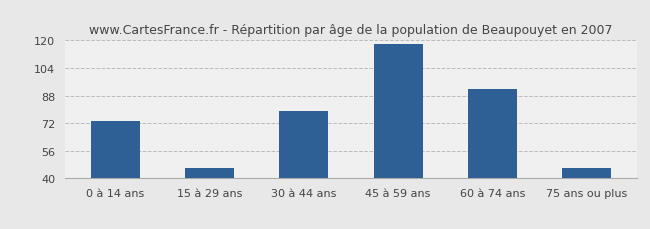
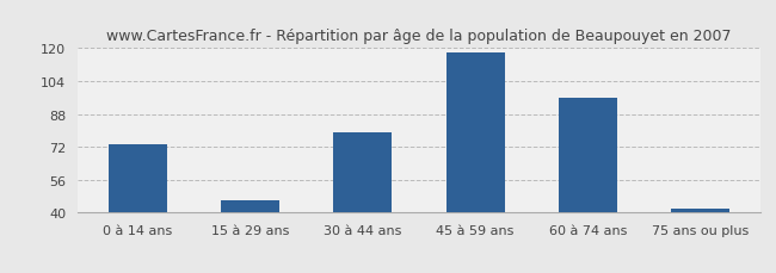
60 à 74 ans: 92 -> 96
75 ans ou plus: 46 -> 42
